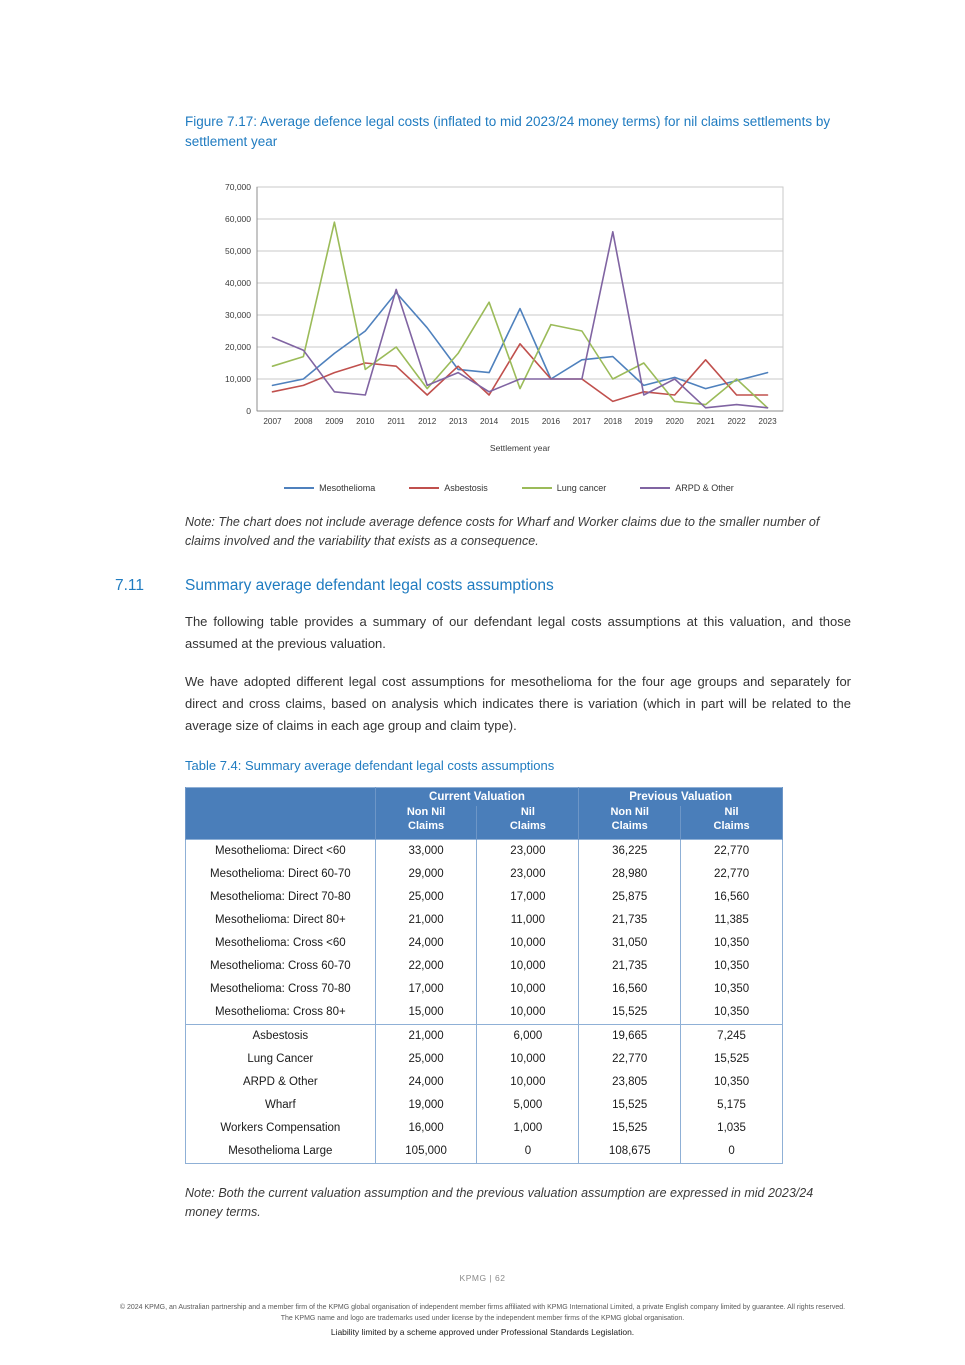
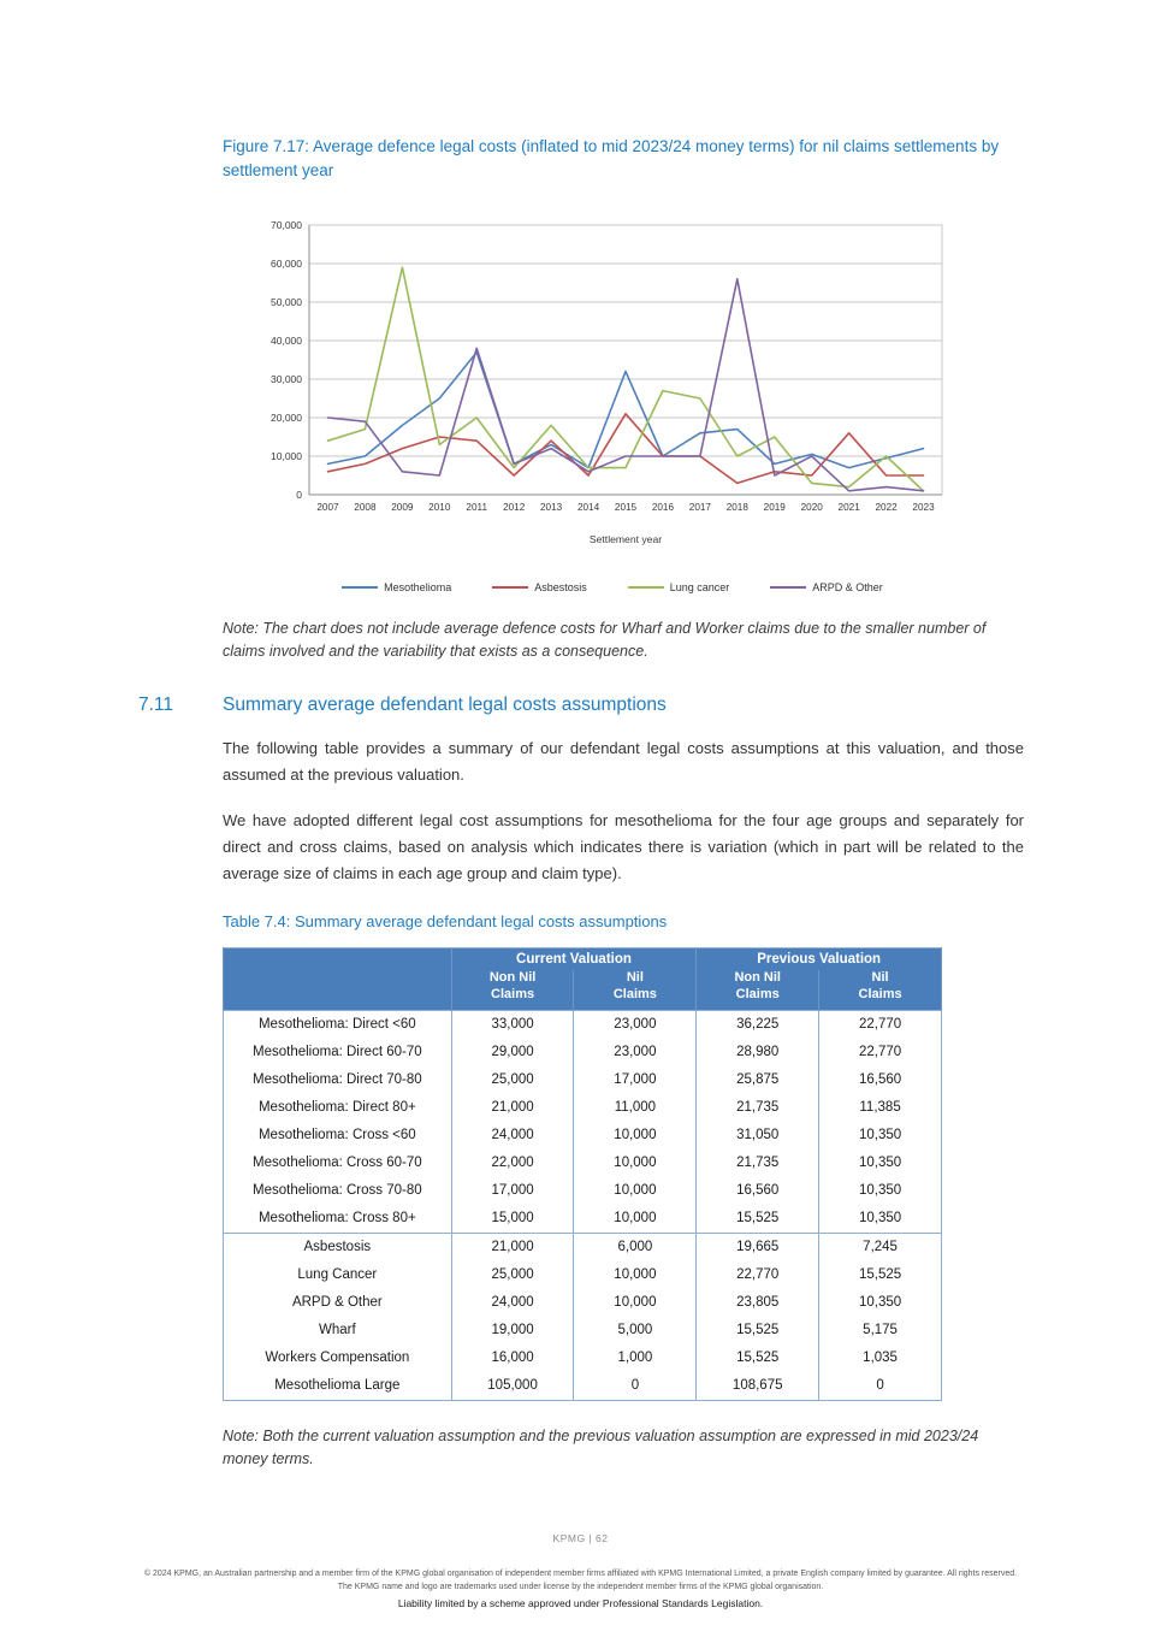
ARPD & Other/2007: 23000 -> 20000
Mesothelioma/2012: 26000 -> 8000
Mesothelioma/2014: 12000 -> 7000
Lung cancer/2014: 34000 -> 7000
